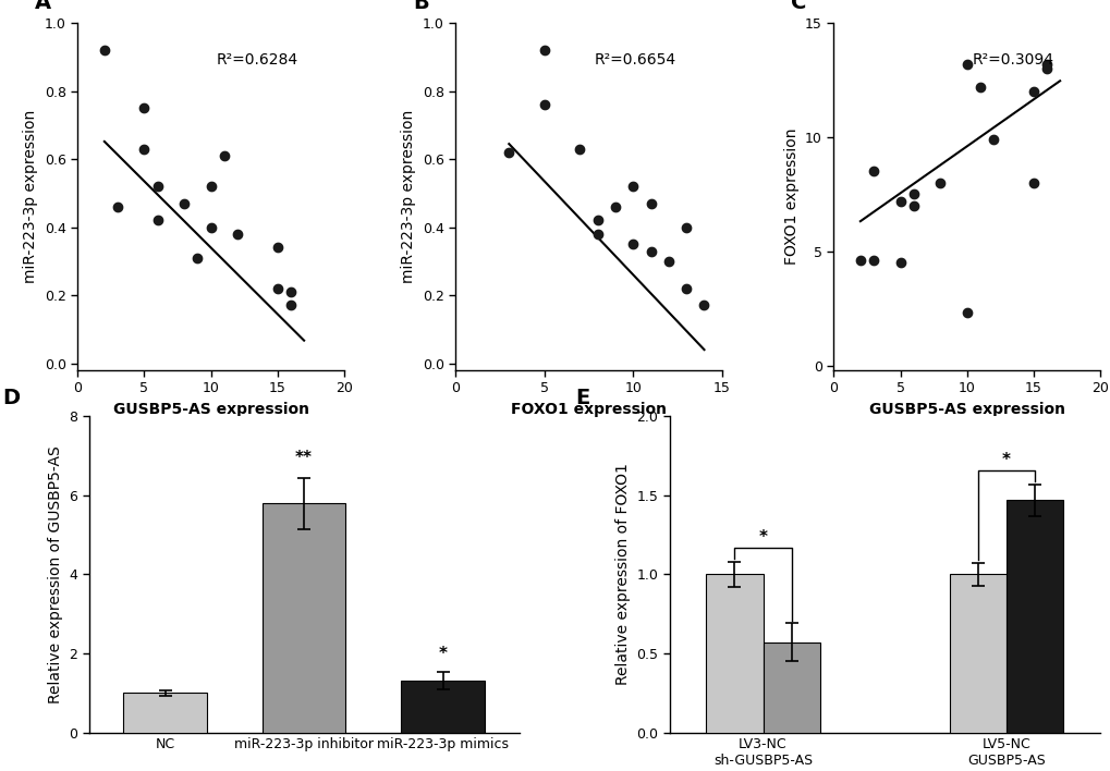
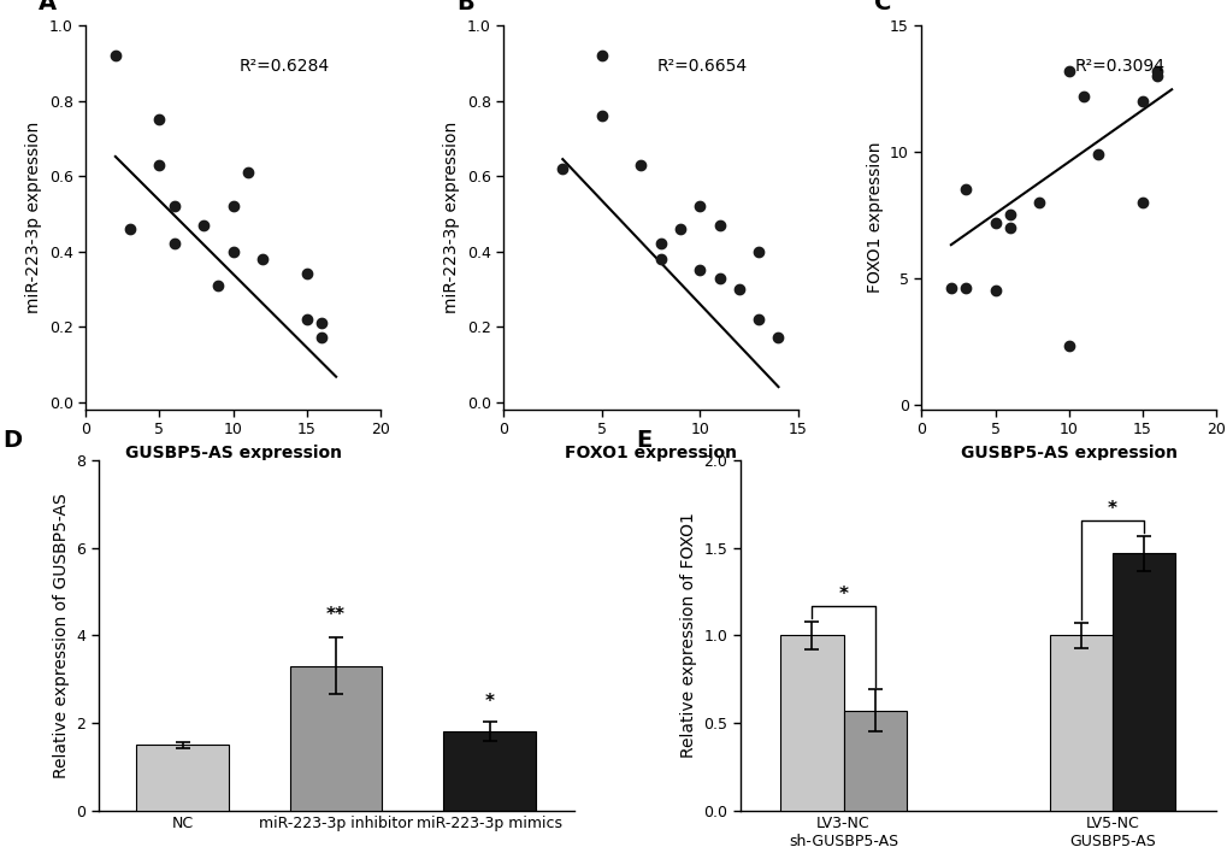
NC: 1.0 -> 1.5
miR-223-3p inhibitor: 5.8 -> 3.3
miR-223-3p mimics: 1.3 -> 1.8
